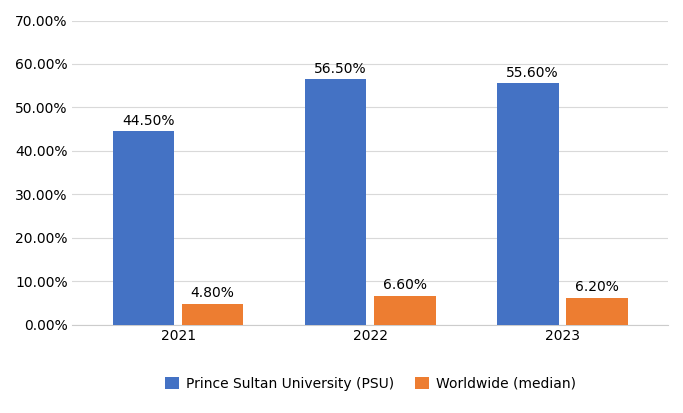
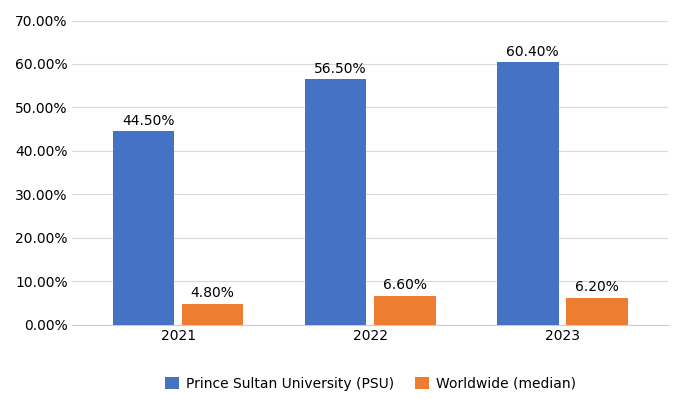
Prince Sultan University (PSU)/2023: 55.60% -> 60.40%
